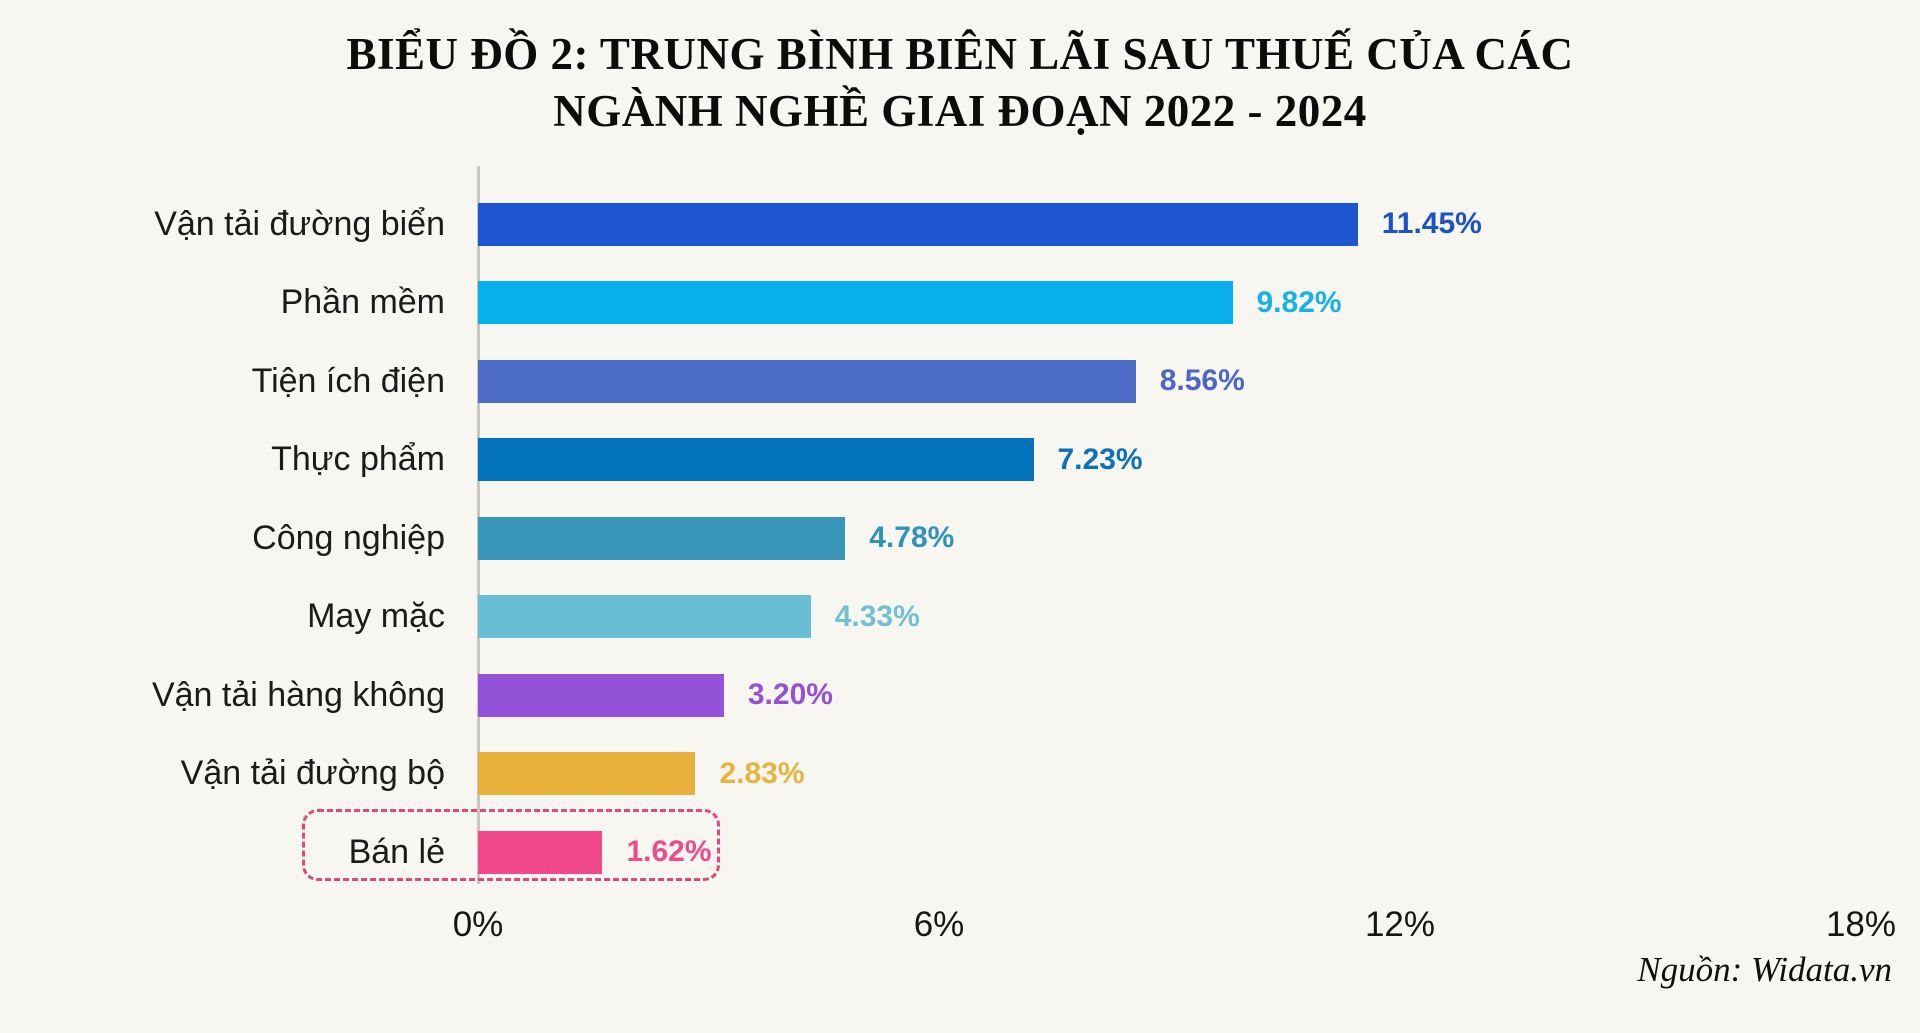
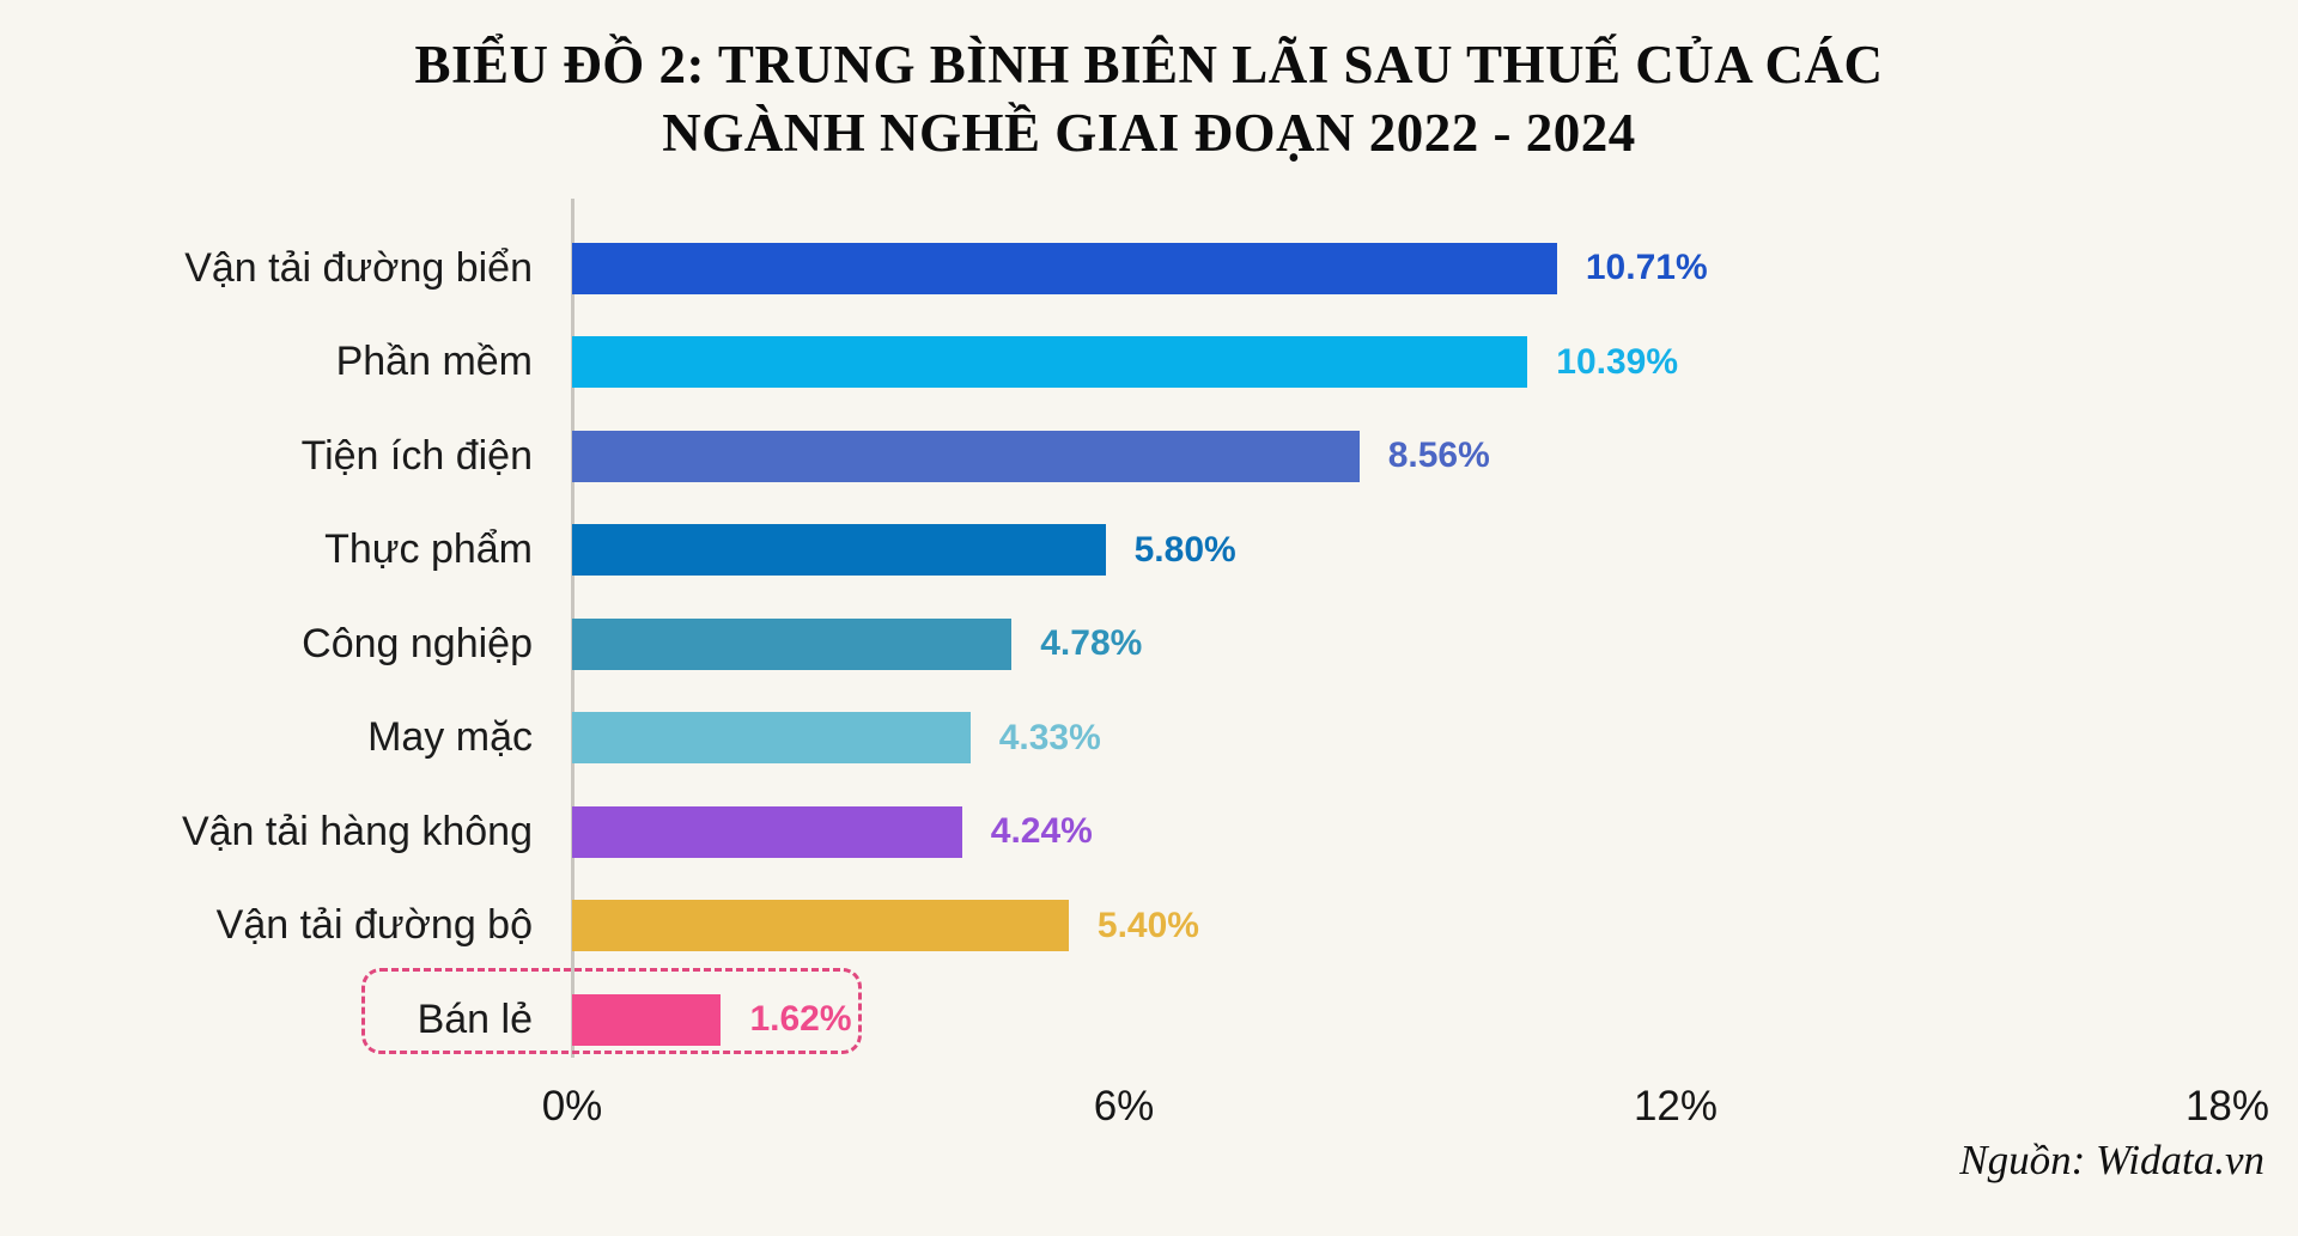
Vận tải đường biển: 11.45% -> 10.71%
Phần mềm: 9.82% -> 10.39%
Thực phẩm: 7.23% -> 5.80%
Vận tải hàng không: 3.20% -> 4.24%
Vận tải đường bộ: 2.83% -> 5.40%
